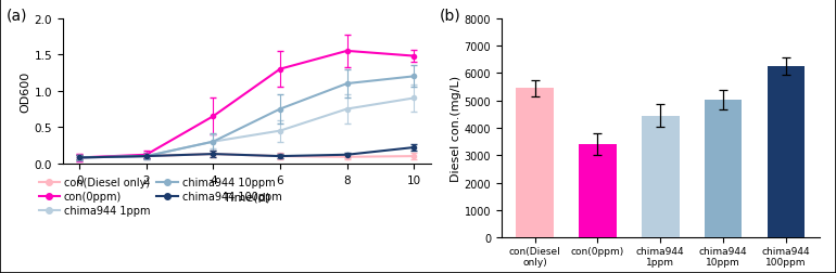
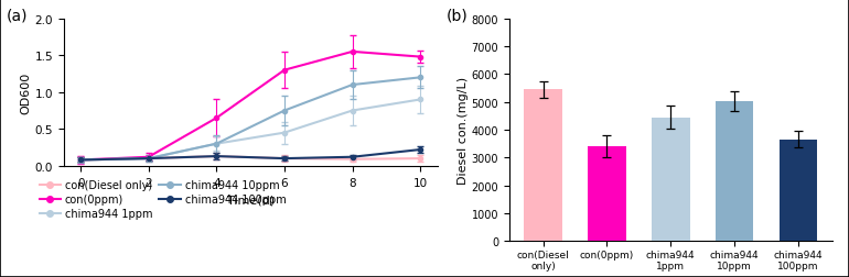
chima944 100ppm: 6250 -> 3650
